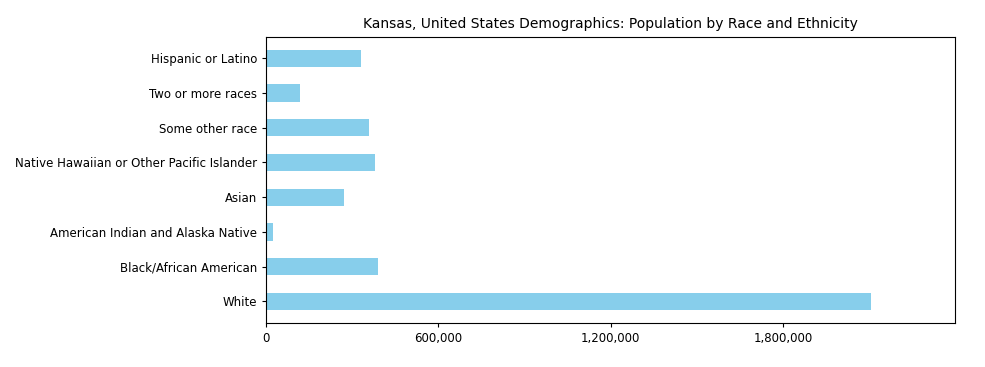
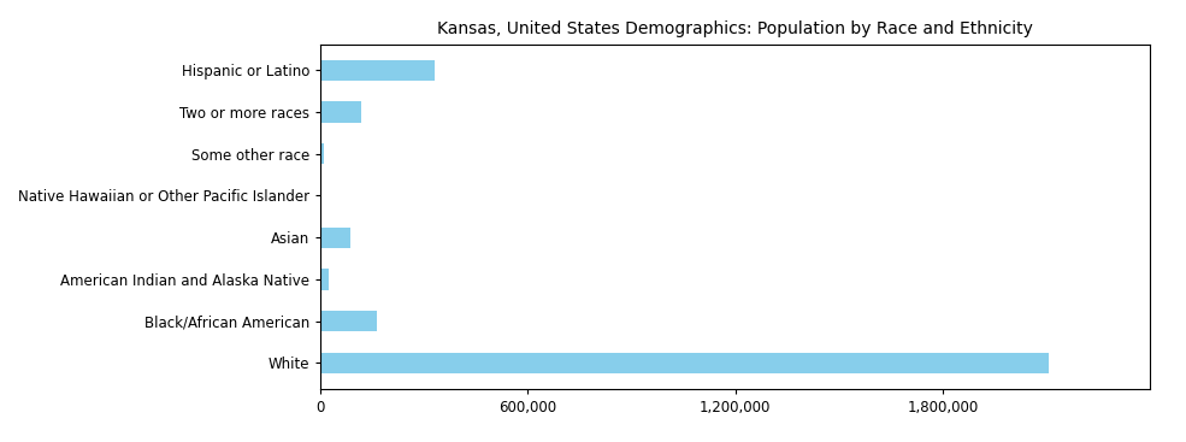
Some other race: 360,000 -> 10,000
Native Hawaiian or Other Pacific Islander: 380,000 -> 4,000
Asian: 270,000 -> 88,000
Black/African American: 390,000 -> 163,000
